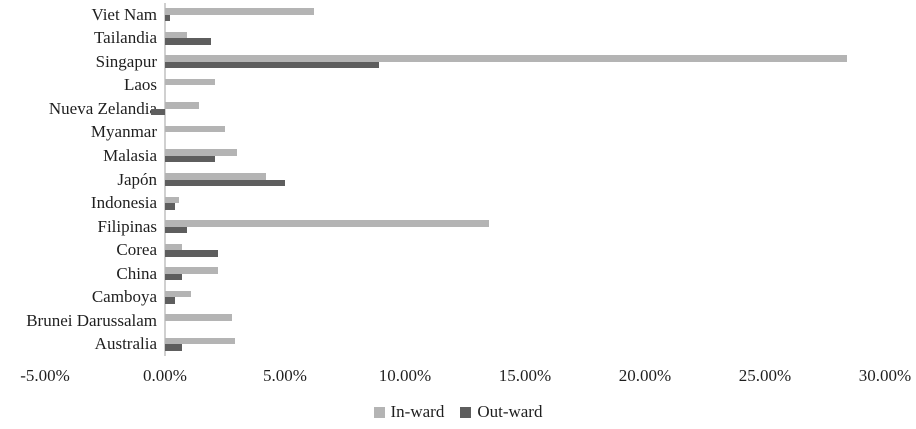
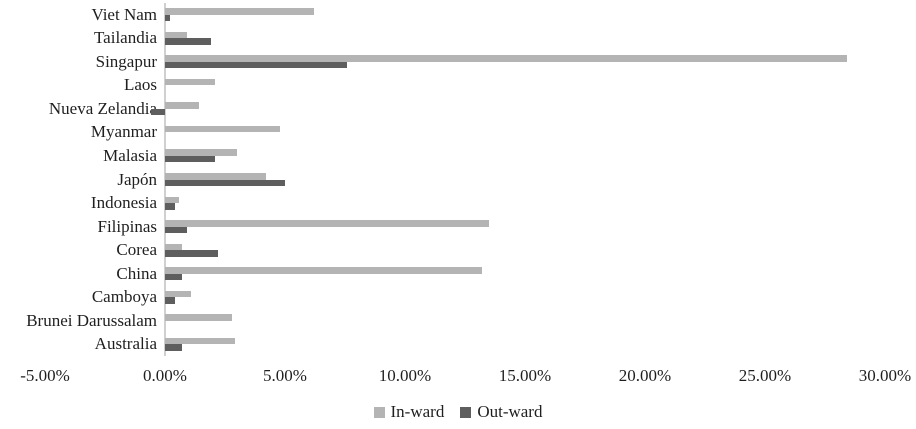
Out-ward/Singapur: 8.9% -> 7.6%
In-ward/Myanmar: 2.5% -> 4.8%
In-ward/China: 2.2% -> 13.2%
